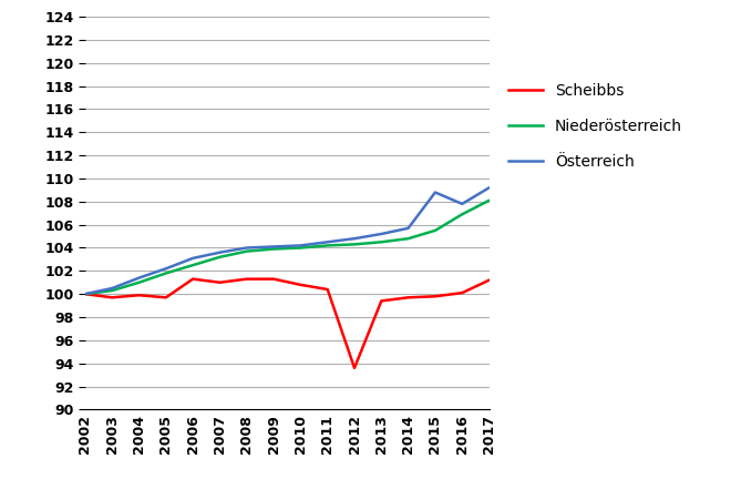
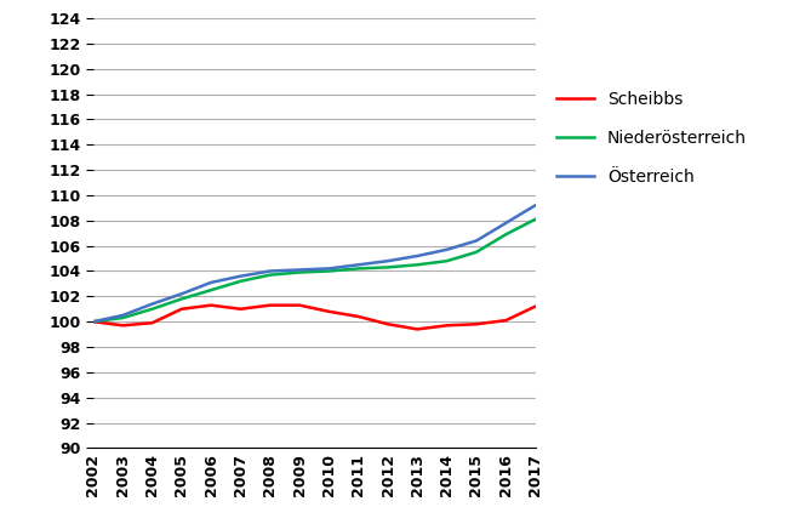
Scheibbs/2005: 99.7 -> 101.0
Scheibbs/2012: 93.6 -> 99.8
Österreich/2015: 108.8 -> 106.4
